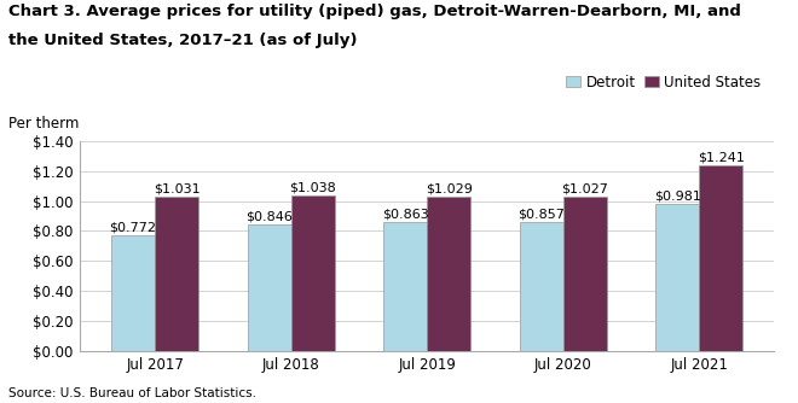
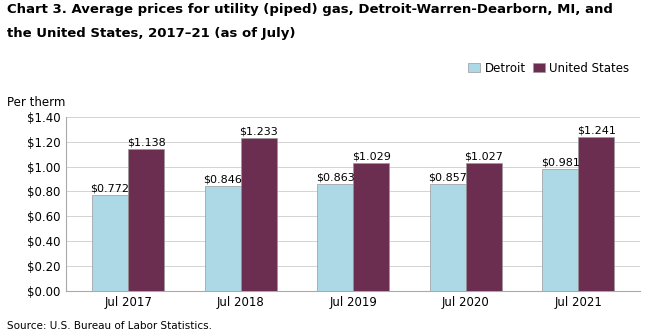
United States/Jul 2017: $1.031 -> $1.138
United States/Jul 2018: $1.038 -> $1.233
